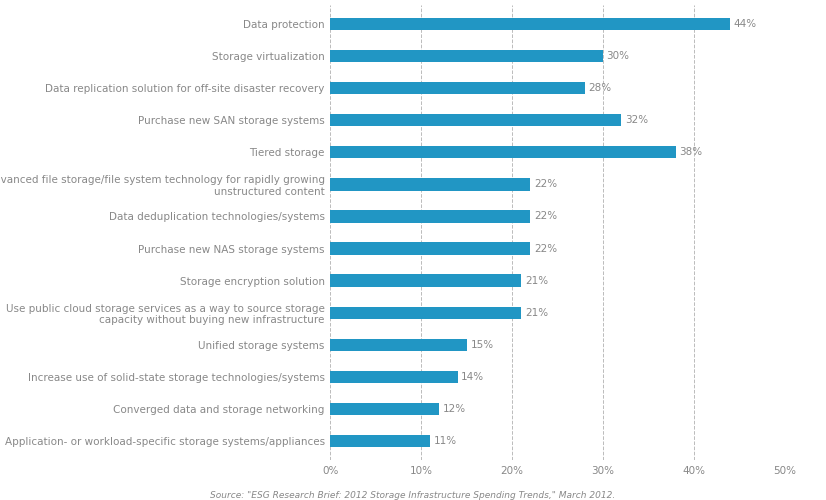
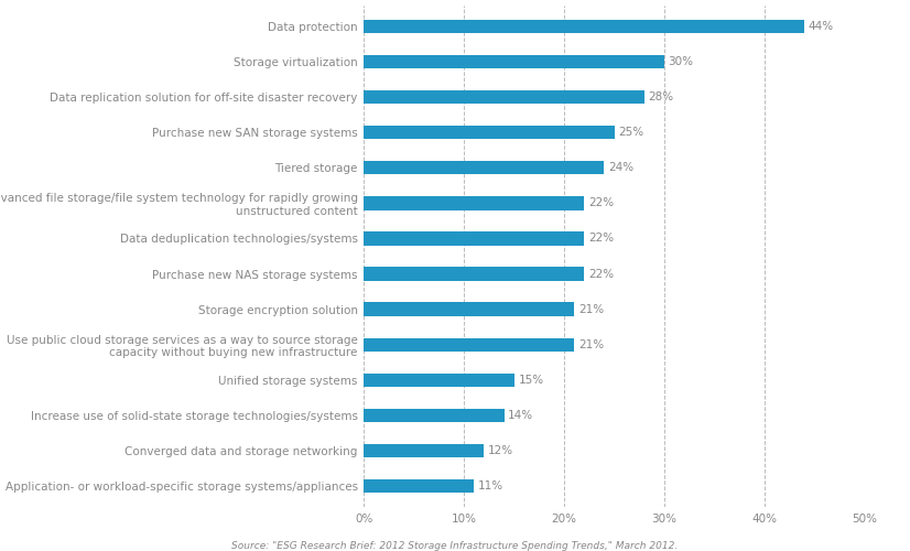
Purchase new SAN storage systems: 32% -> 25%
Tiered storage: 38% -> 24%
